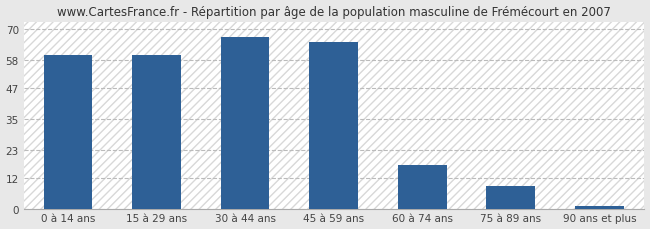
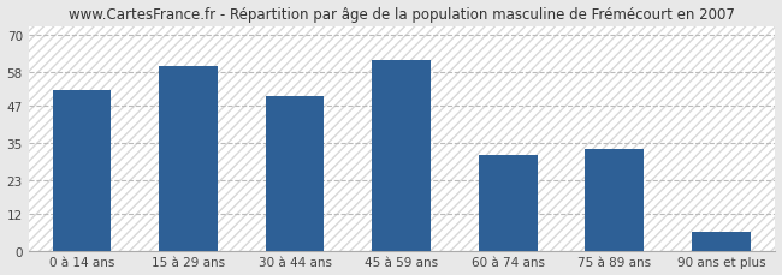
0 à 14 ans: 60 -> 52
30 à 44 ans: 67 -> 50
45 à 59 ans: 65 -> 62
60 à 74 ans: 17 -> 31
75 à 89 ans: 9 -> 33
90 ans et plus: 1 -> 6
